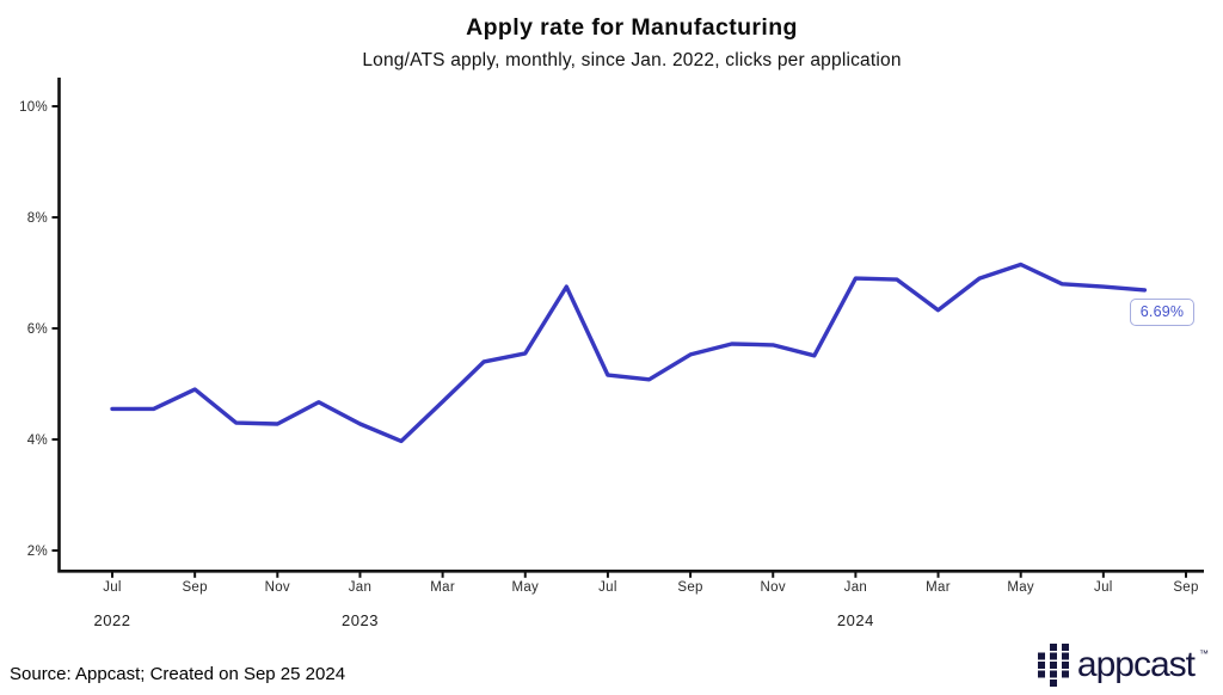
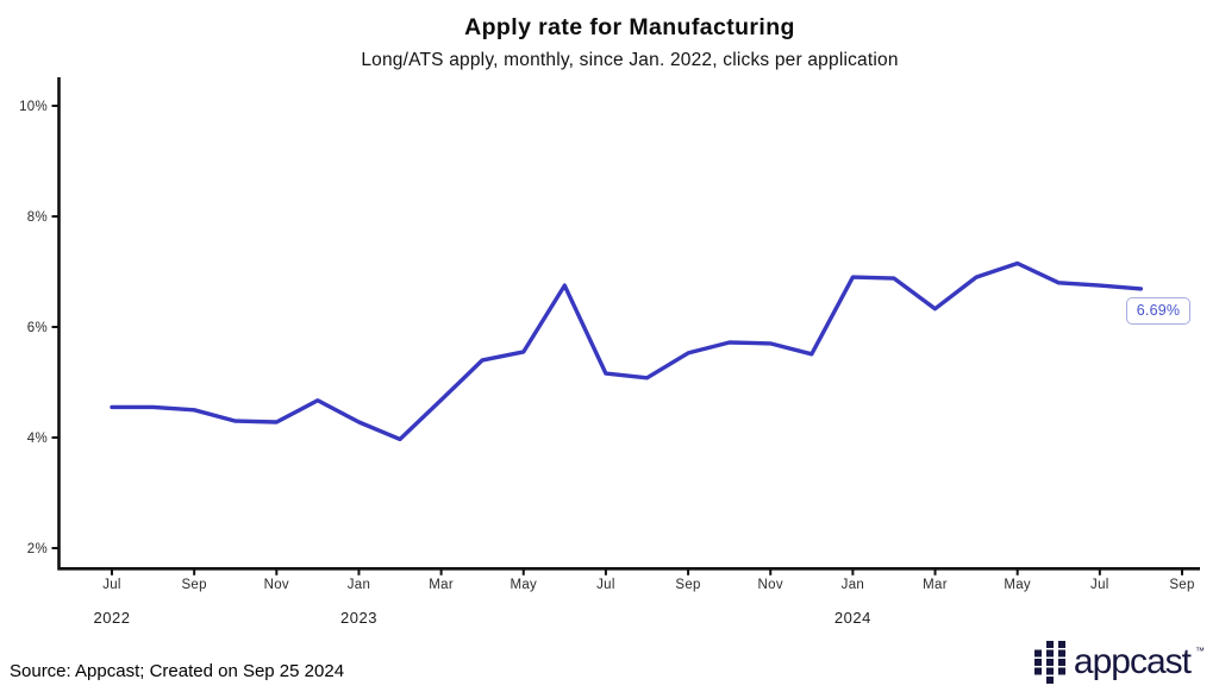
Sep 2022: 4.9% -> 4.5%
